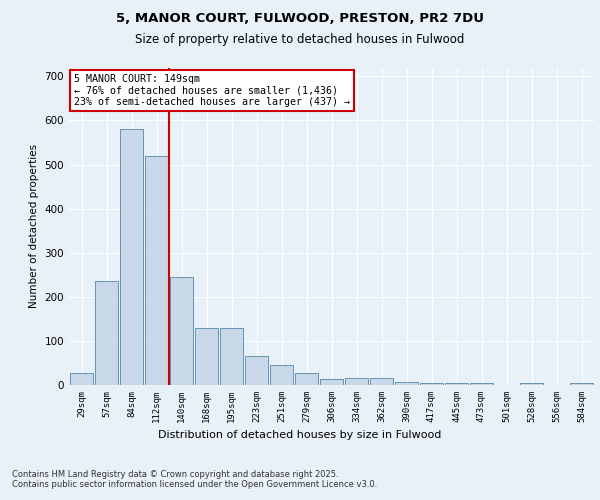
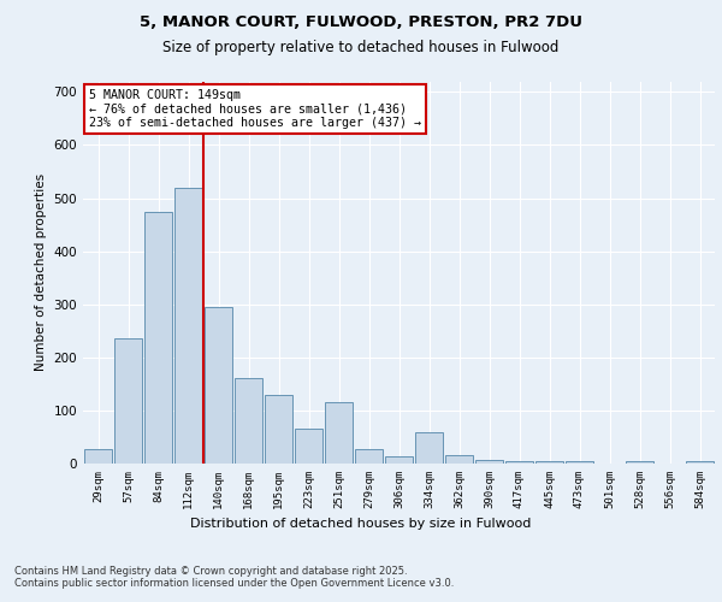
84sqm: 580 -> 475
140sqm: 245 -> 295
168sqm: 130 -> 160
251sqm: 45 -> 115
334sqm: 15 -> 60
